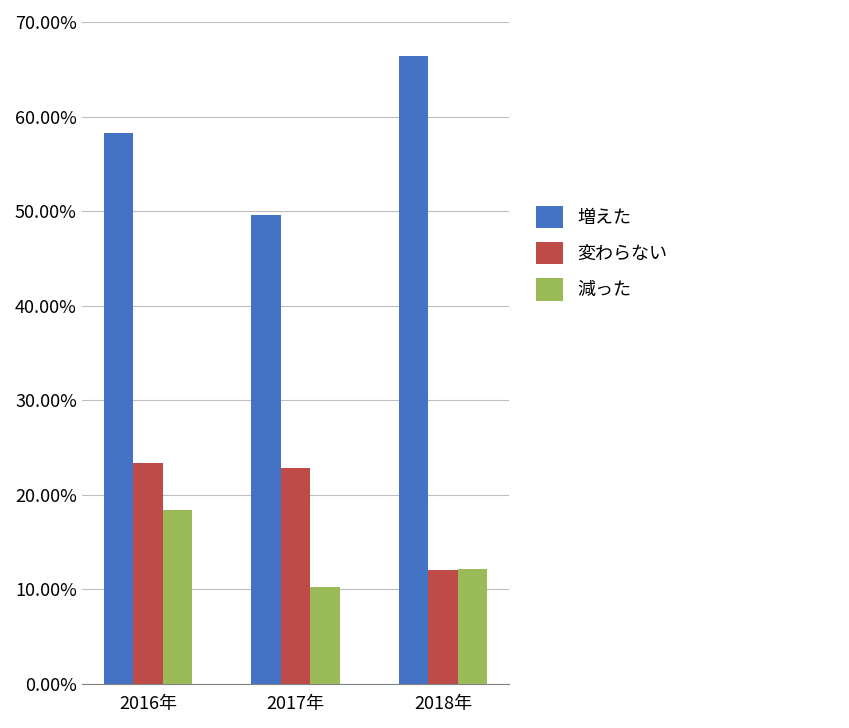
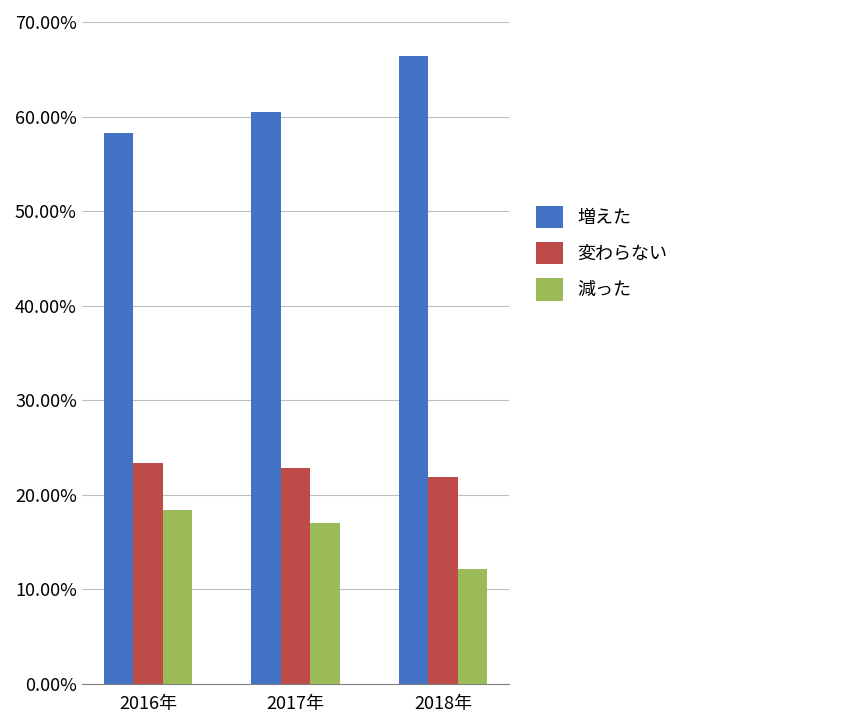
増えた/2017年: 49.6% -> 60.5%
減った/2017年: 10.2% -> 17.0%
変わらない/2018年: 12.0% -> 21.9%
